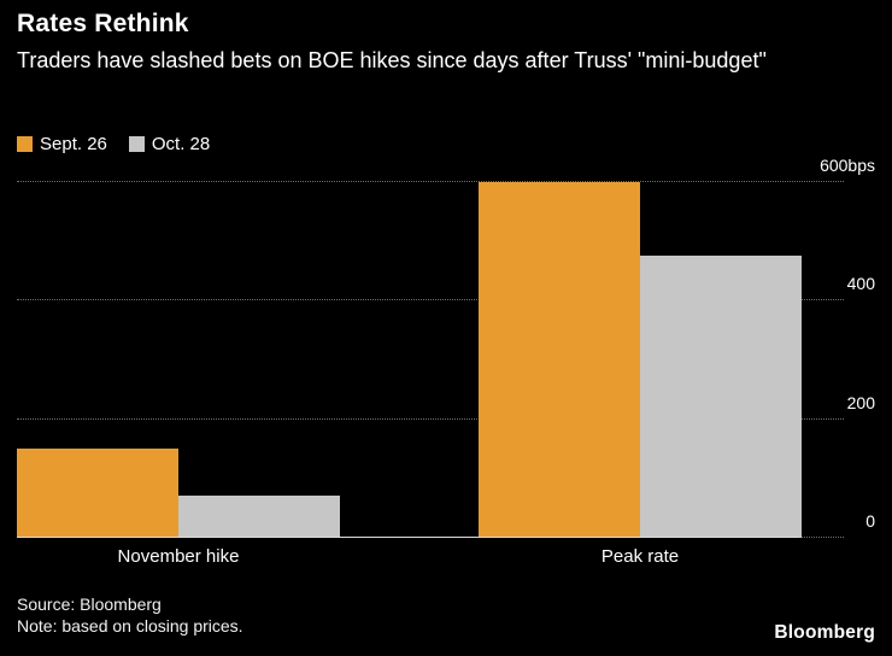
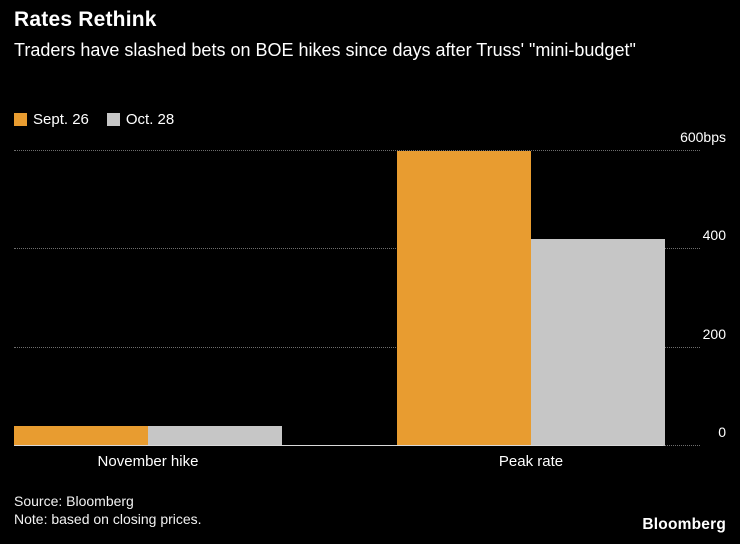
Sept. 26/November hike: 150 -> 40
Oct. 28/November hike: 70 -> 40
Oct. 28/Peak rate: 480 -> 420
